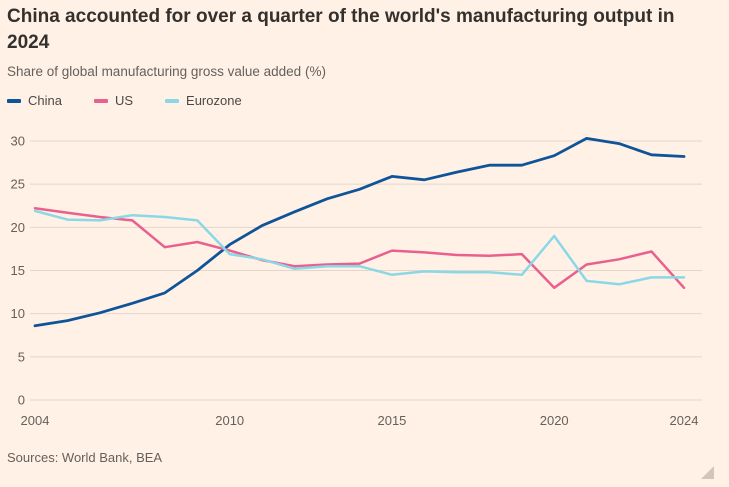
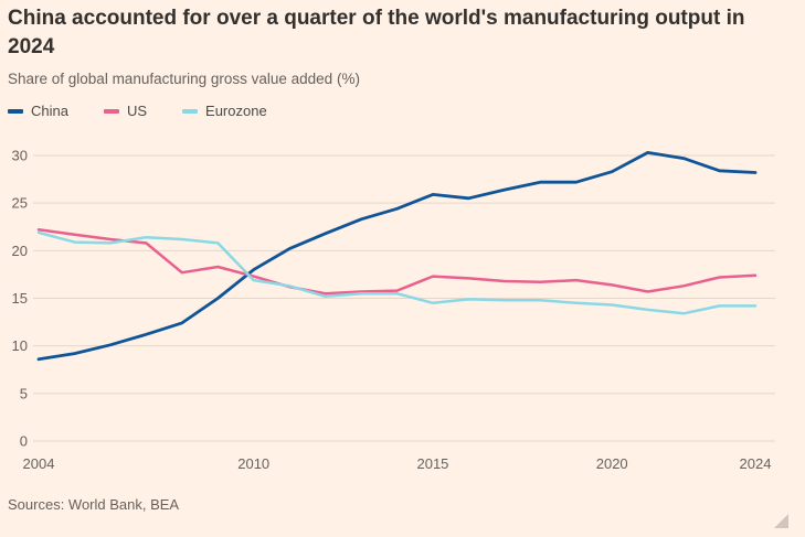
US/2020: 13 -> 16
Eurozone/2020: 19 -> 14
US/2024: 13 -> 17
